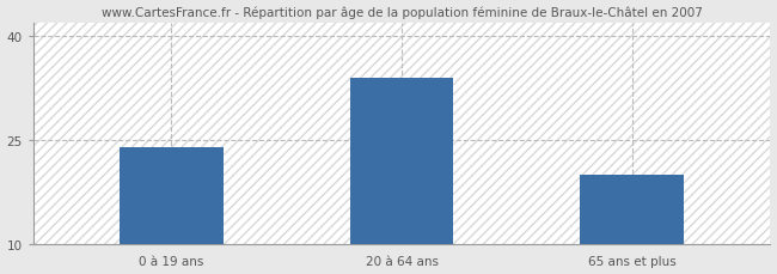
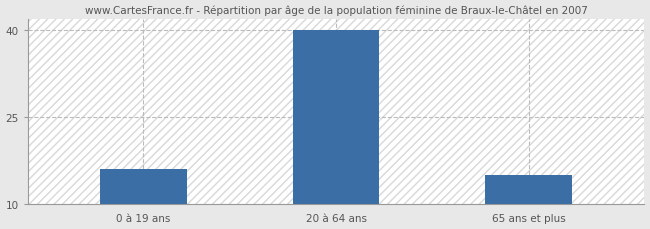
0 à 19 ans: 24 -> 16
20 à 64 ans: 34 -> 40
65 ans et plus: 20 -> 15
